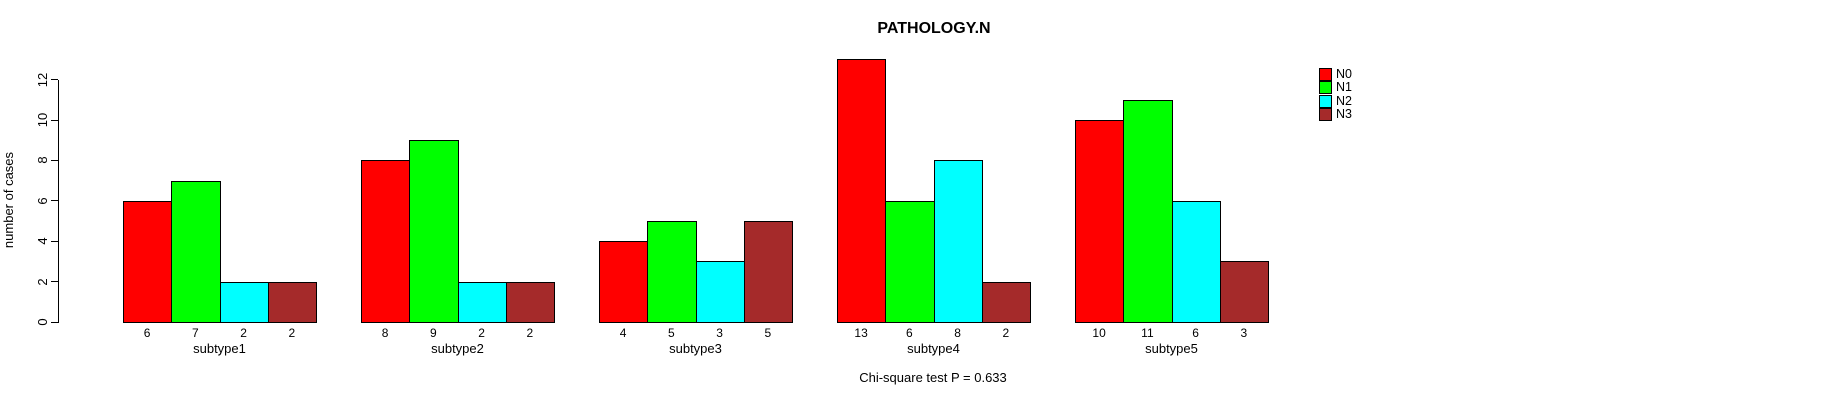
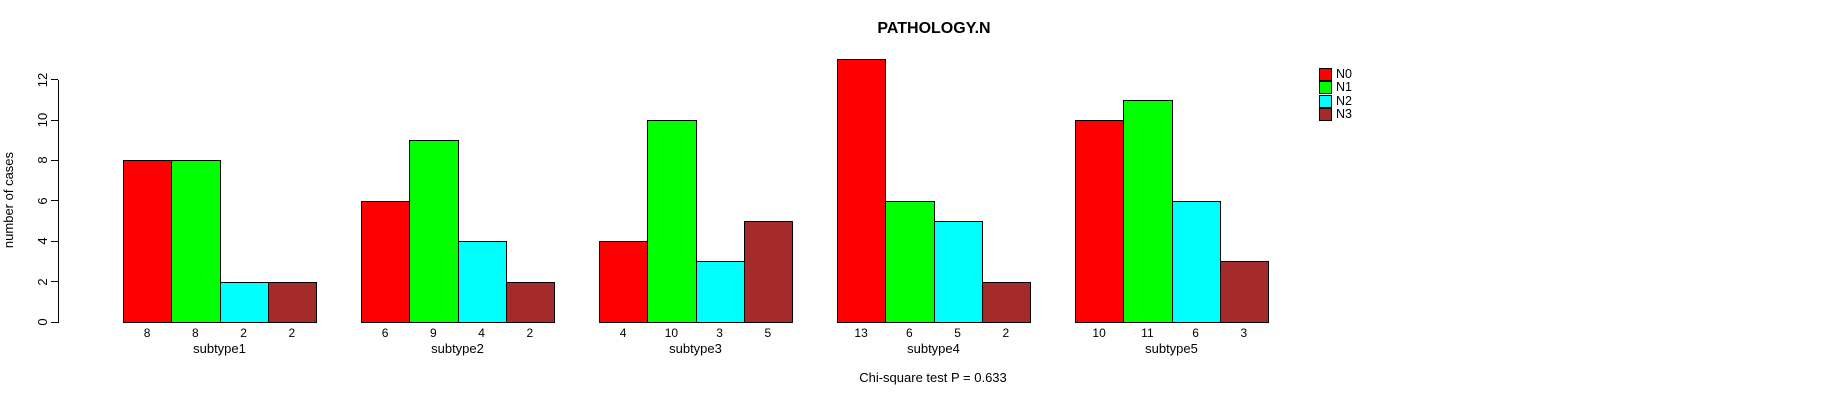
N0/subtype1: 6 -> 8
N1/subtype1: 7 -> 8
N0/subtype2: 8 -> 6
N2/subtype2: 2 -> 4
N1/subtype3: 5 -> 10
N2/subtype4: 8 -> 5
